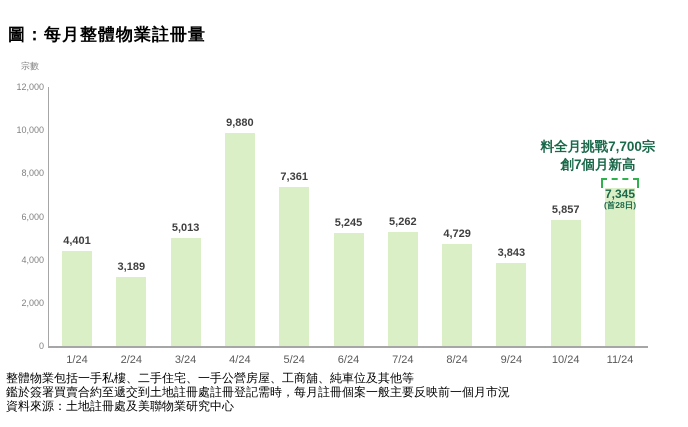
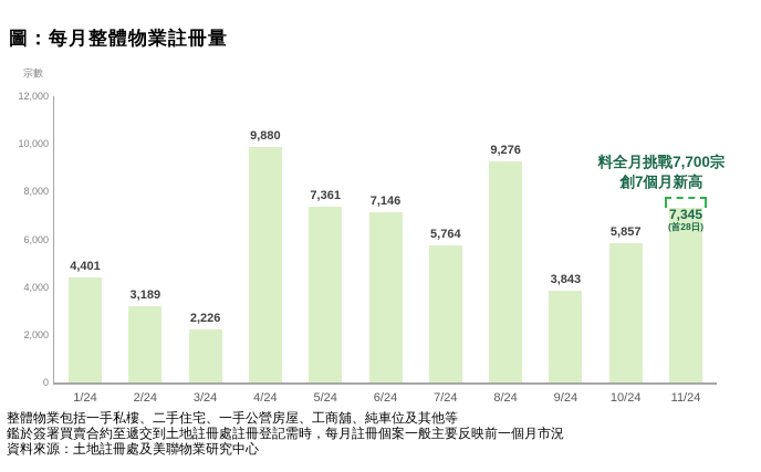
3/24: 5,013 -> 2,226
6/24: 5,245 -> 7,146
7/24: 5,262 -> 5,764
8/24: 4,729 -> 9,276
